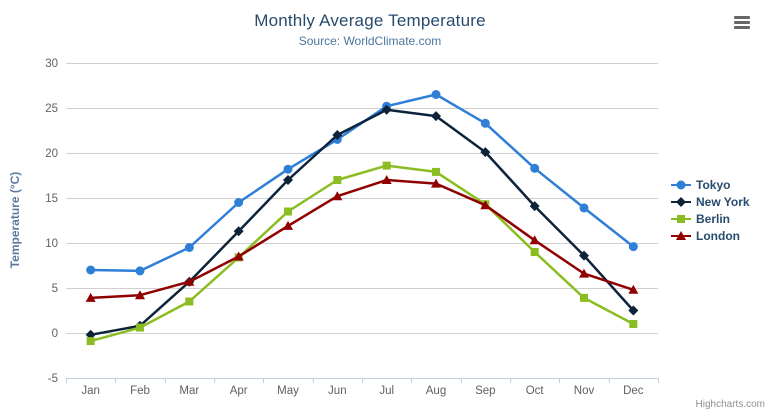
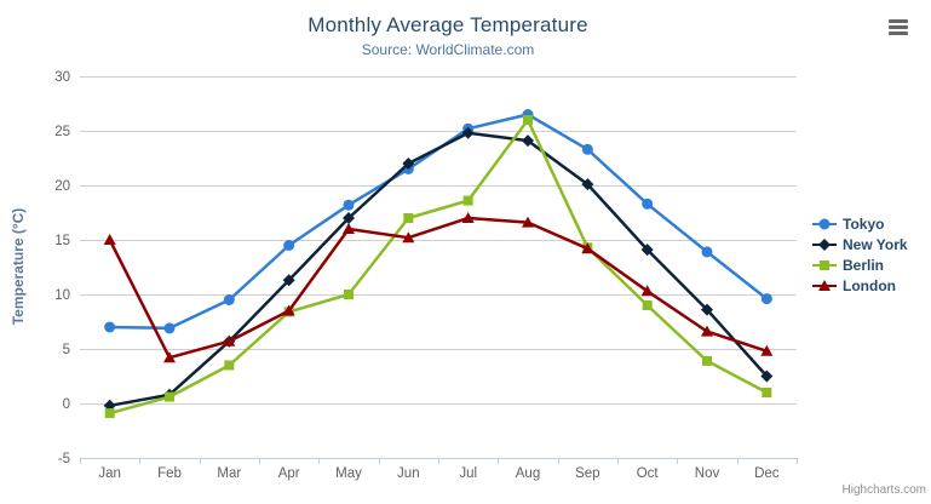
London/Jan: 4 -> 15
Berlin/May: 14 -> 10
London/May: 12 -> 16
Berlin/Aug: 18 -> 26
